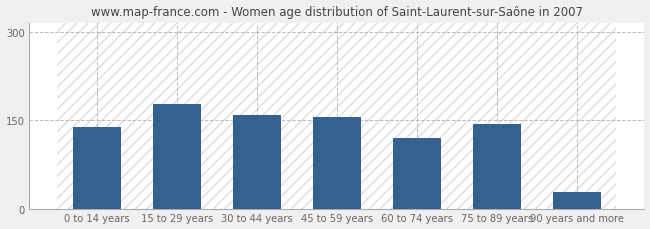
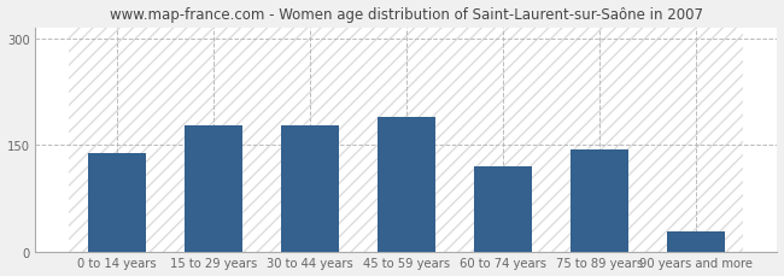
30 to 44 years: 158 -> 178
45 to 59 years: 155 -> 190
